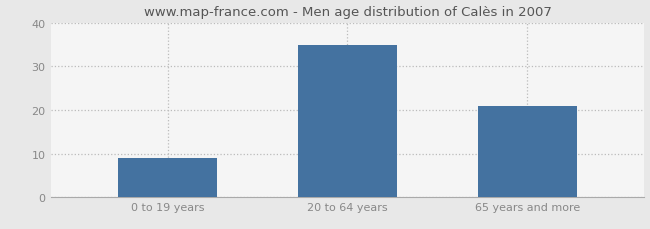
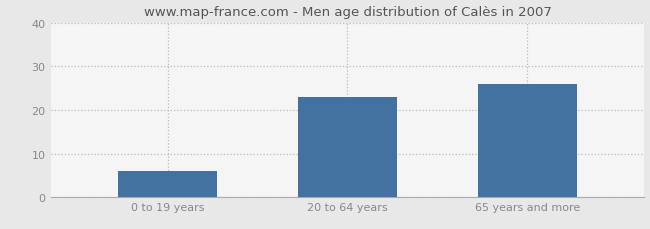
0 to 19 years: 9 -> 6
20 to 64 years: 35 -> 23
65 years and more: 21 -> 26
